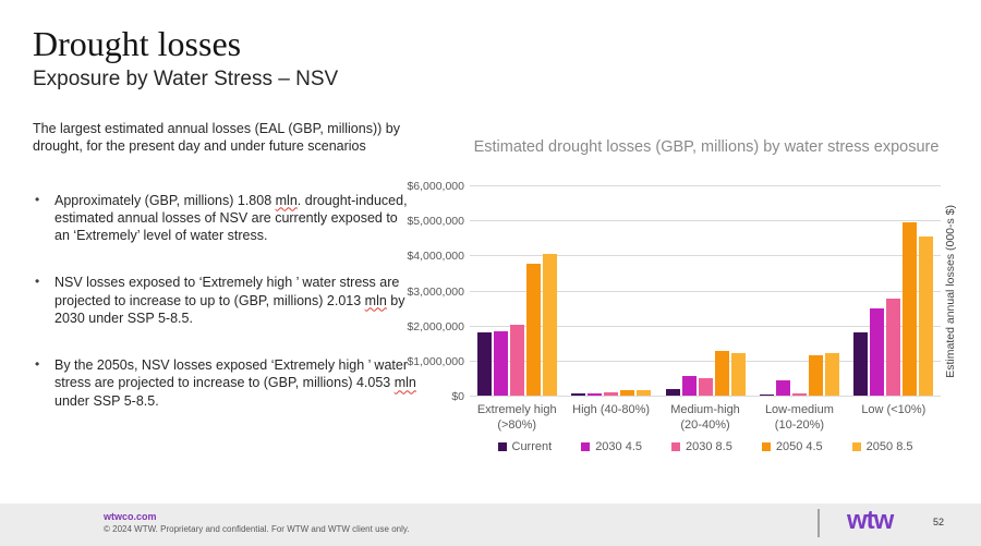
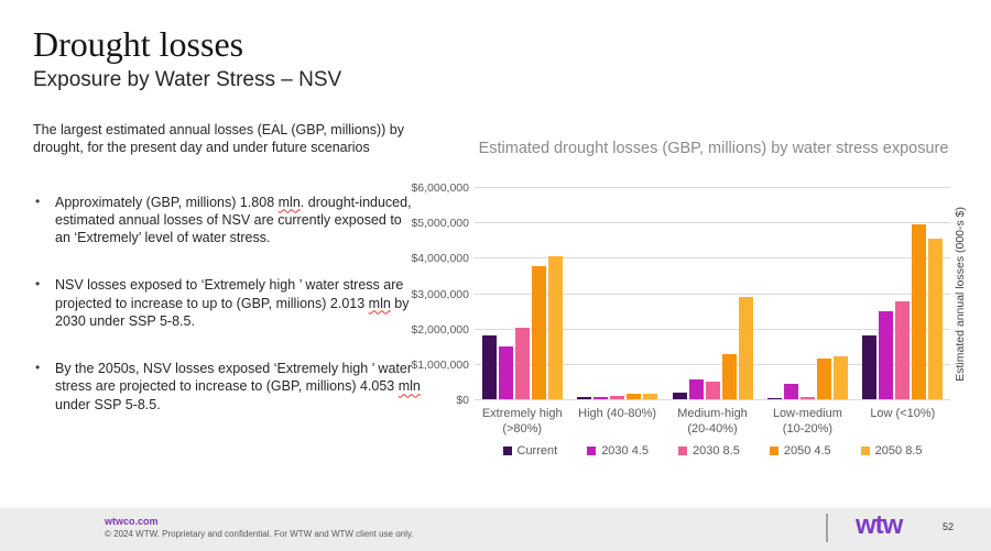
2030 4.5/Extremely high (>80%): $1800000 -> $1500000
2050 8.5/Medium-high (20-40%): $1200000 -> $2900000
